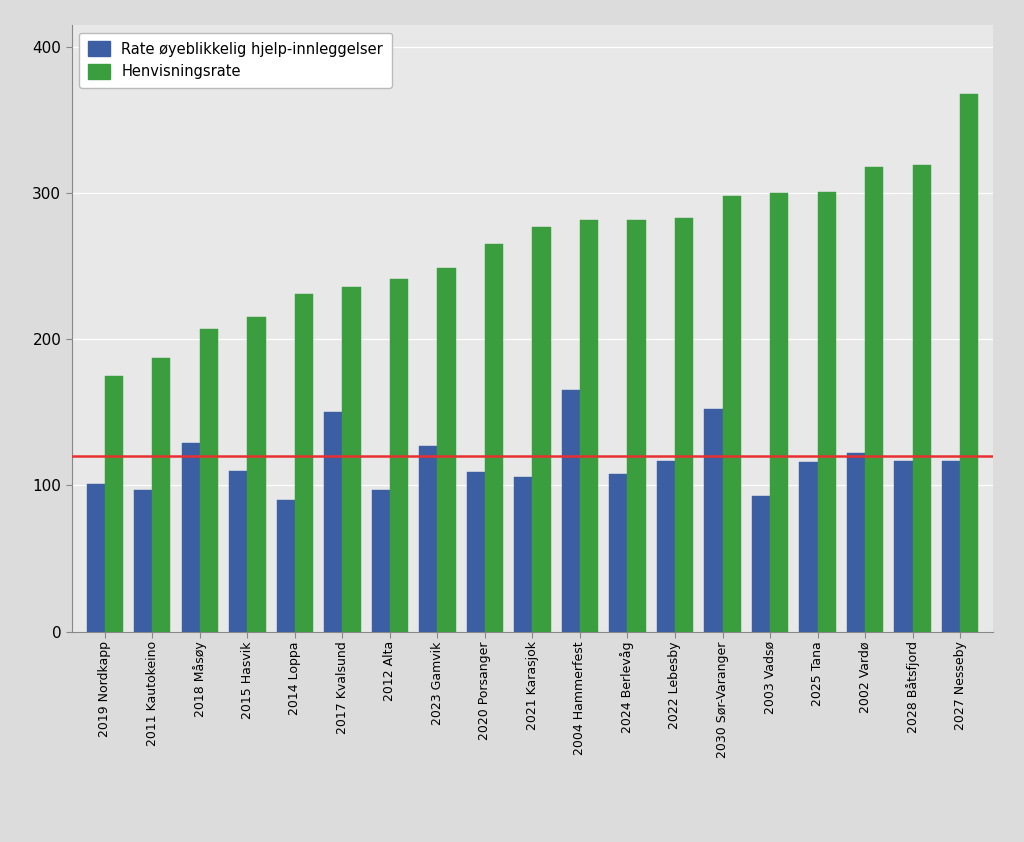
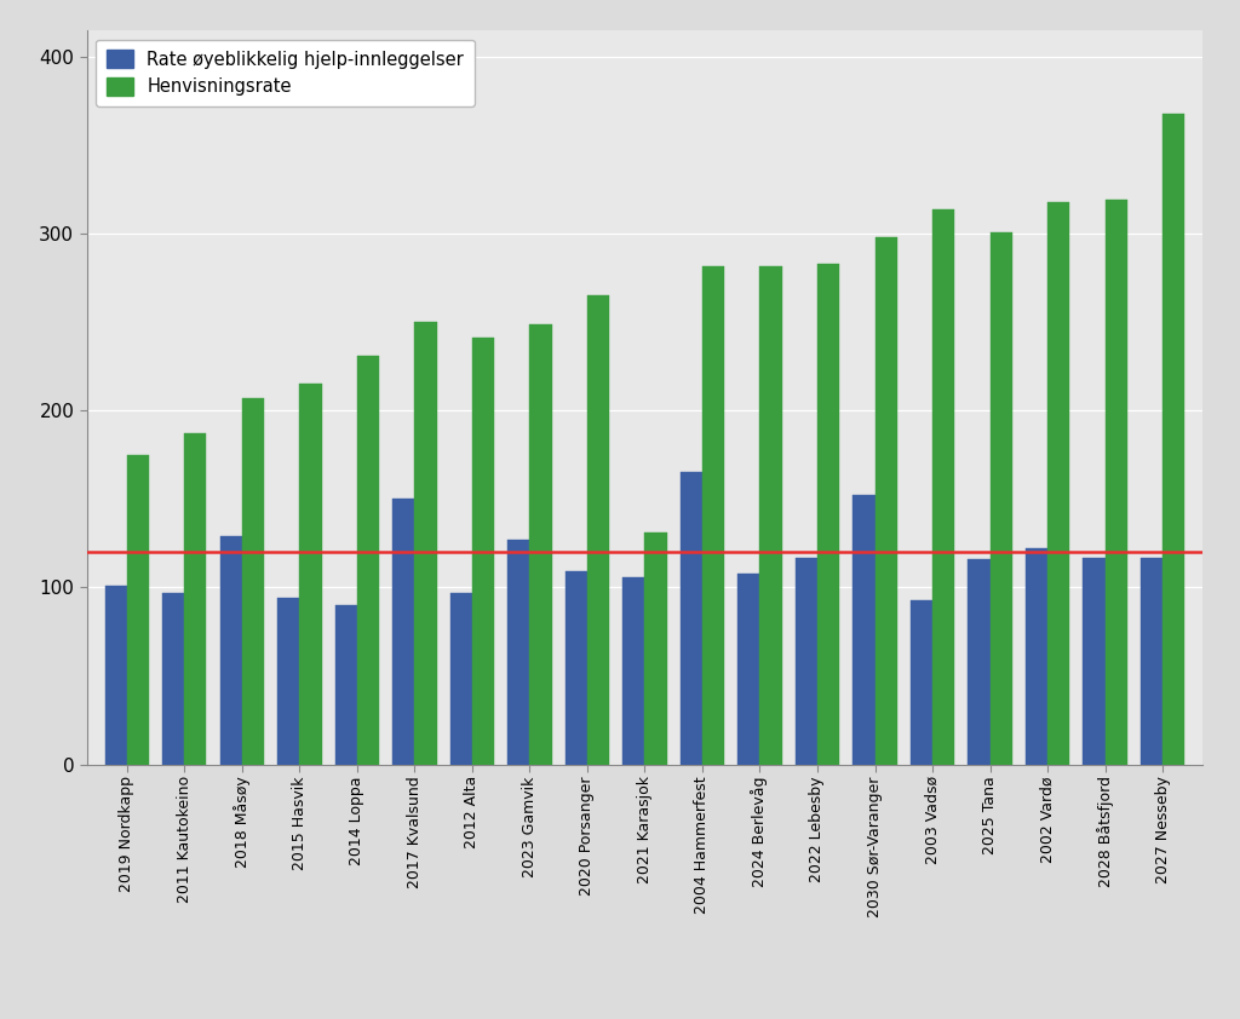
Rate øyeblikkelig hjelp-innleggelser/2015 Hasvik: 110 -> 94
Henvisningsrate/2017 Kvalsund: 236 -> 250
Henvisningsrate/2021 Karasjok: 277 -> 131
Henvisningsrate/2003 Vadsø: 300 -> 314
